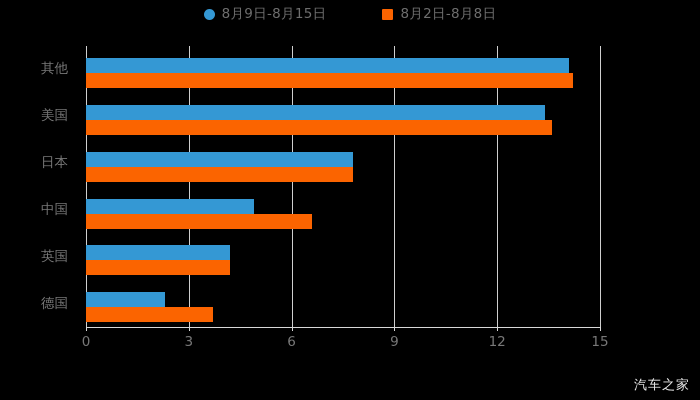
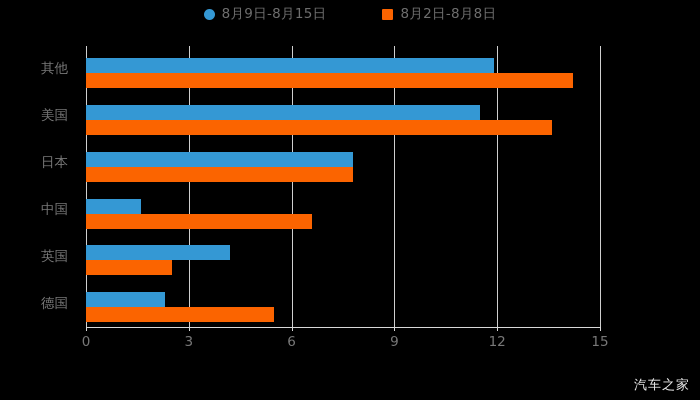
8月9日-8月15日/其他: 14.1 -> 11.9
8月9日-8月15日/美国: 13.4 -> 11.5
8月9日-8月15日/中国: 4.9 -> 1.6
8月2日-8月8日/英国: 4.2 -> 2.5
8月2日-8月8日/德国: 3.7 -> 5.5
